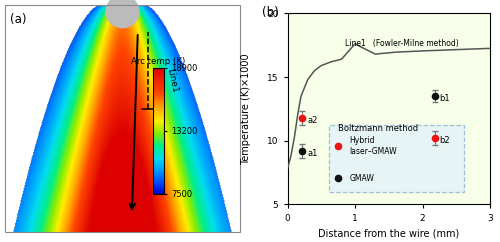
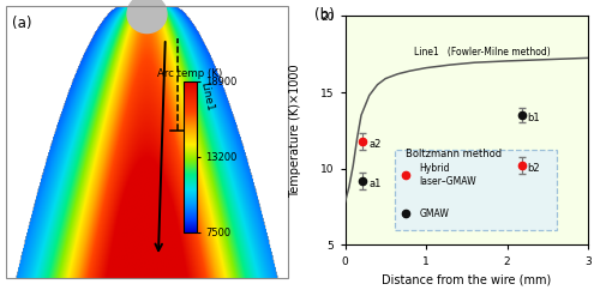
1: 17.6 -> 16.6
